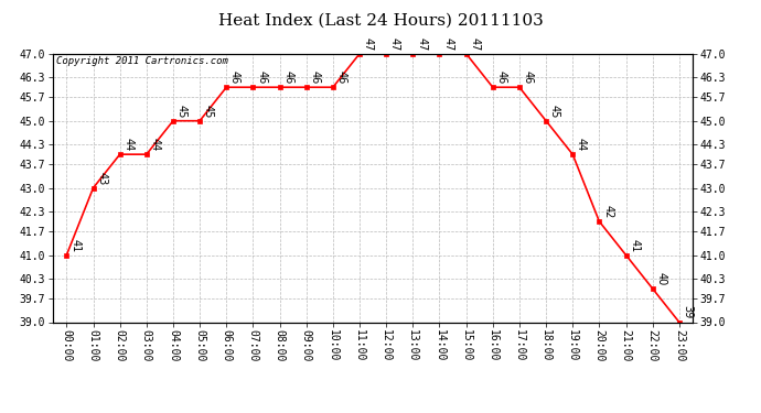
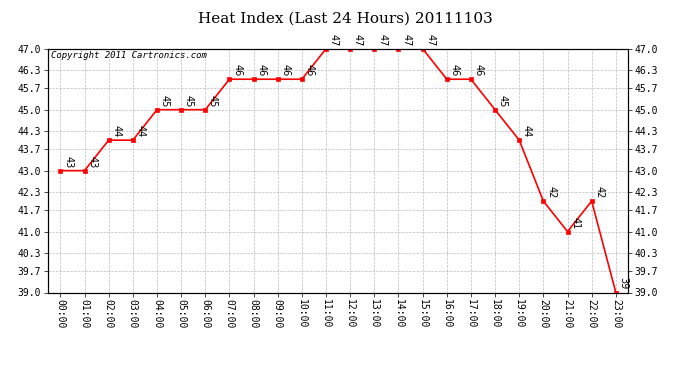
00:00: 41 -> 43
06:00: 46 -> 45
22:00: 40 -> 42
